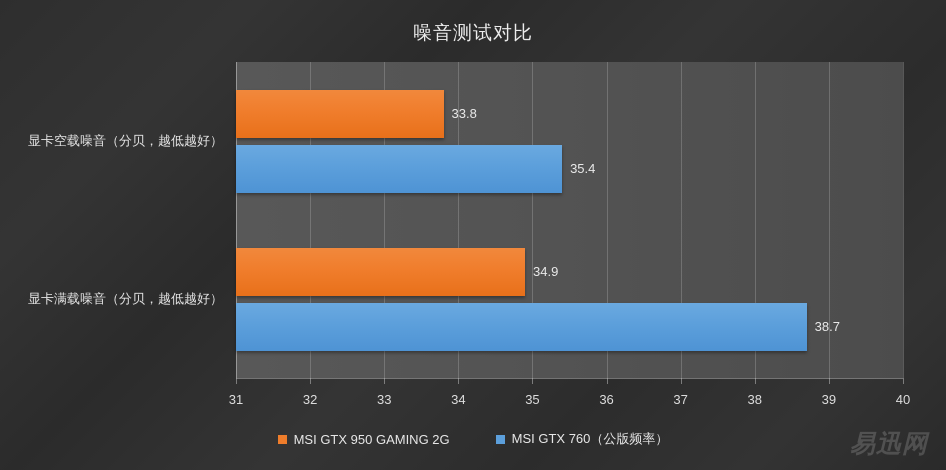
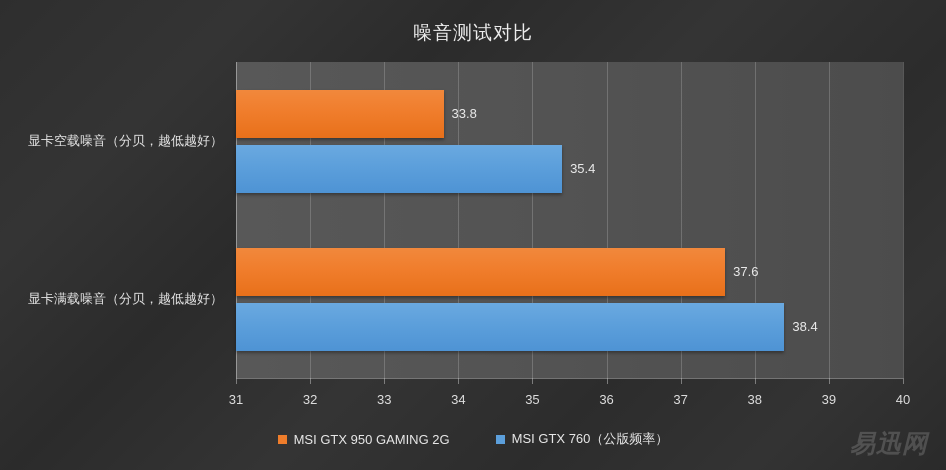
MSI GTX 950 GAMING 2G/显卡满载噪音（分贝，越低越好）: 34.9 -> 37.6
MSI GTX 760（公版频率）/显卡满载噪音（分贝，越低越好）: 38.7 -> 38.4
